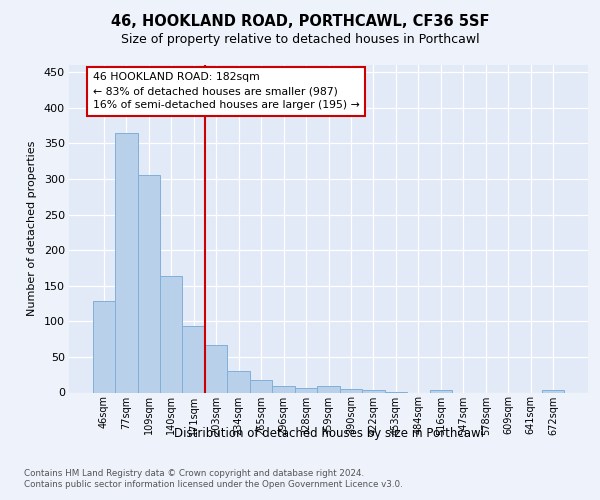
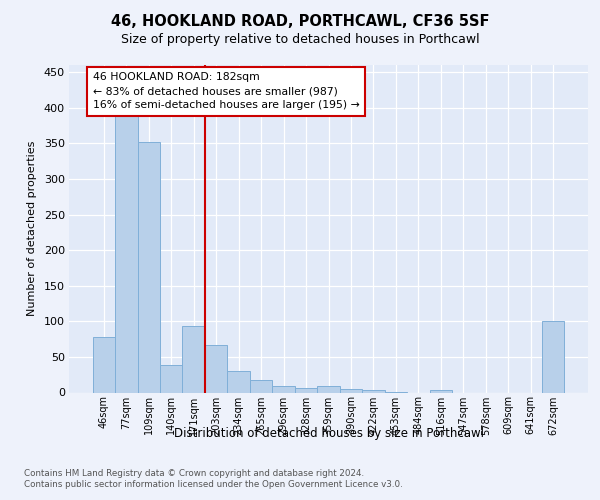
46sqm: 128 -> 78
77sqm: 365 -> 388
109sqm: 305 -> 352
140sqm: 163 -> 38
672sqm: 4 -> 100
